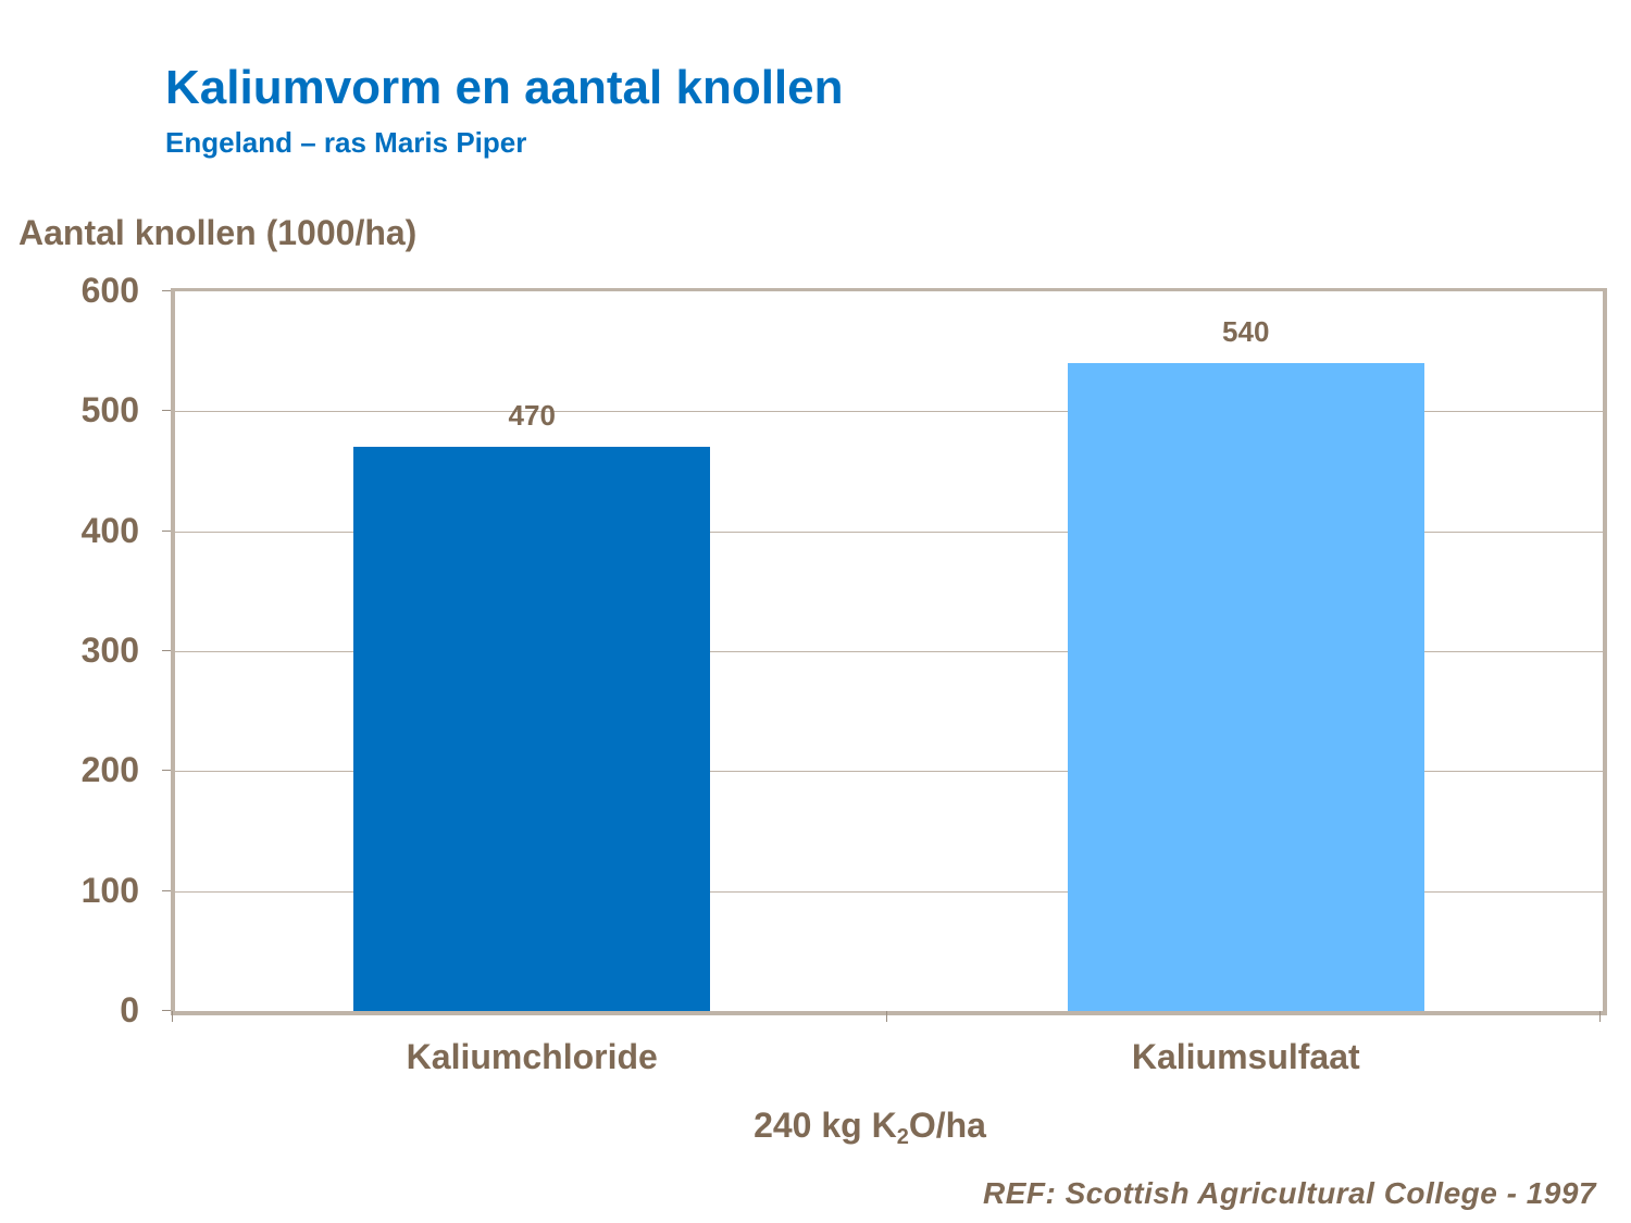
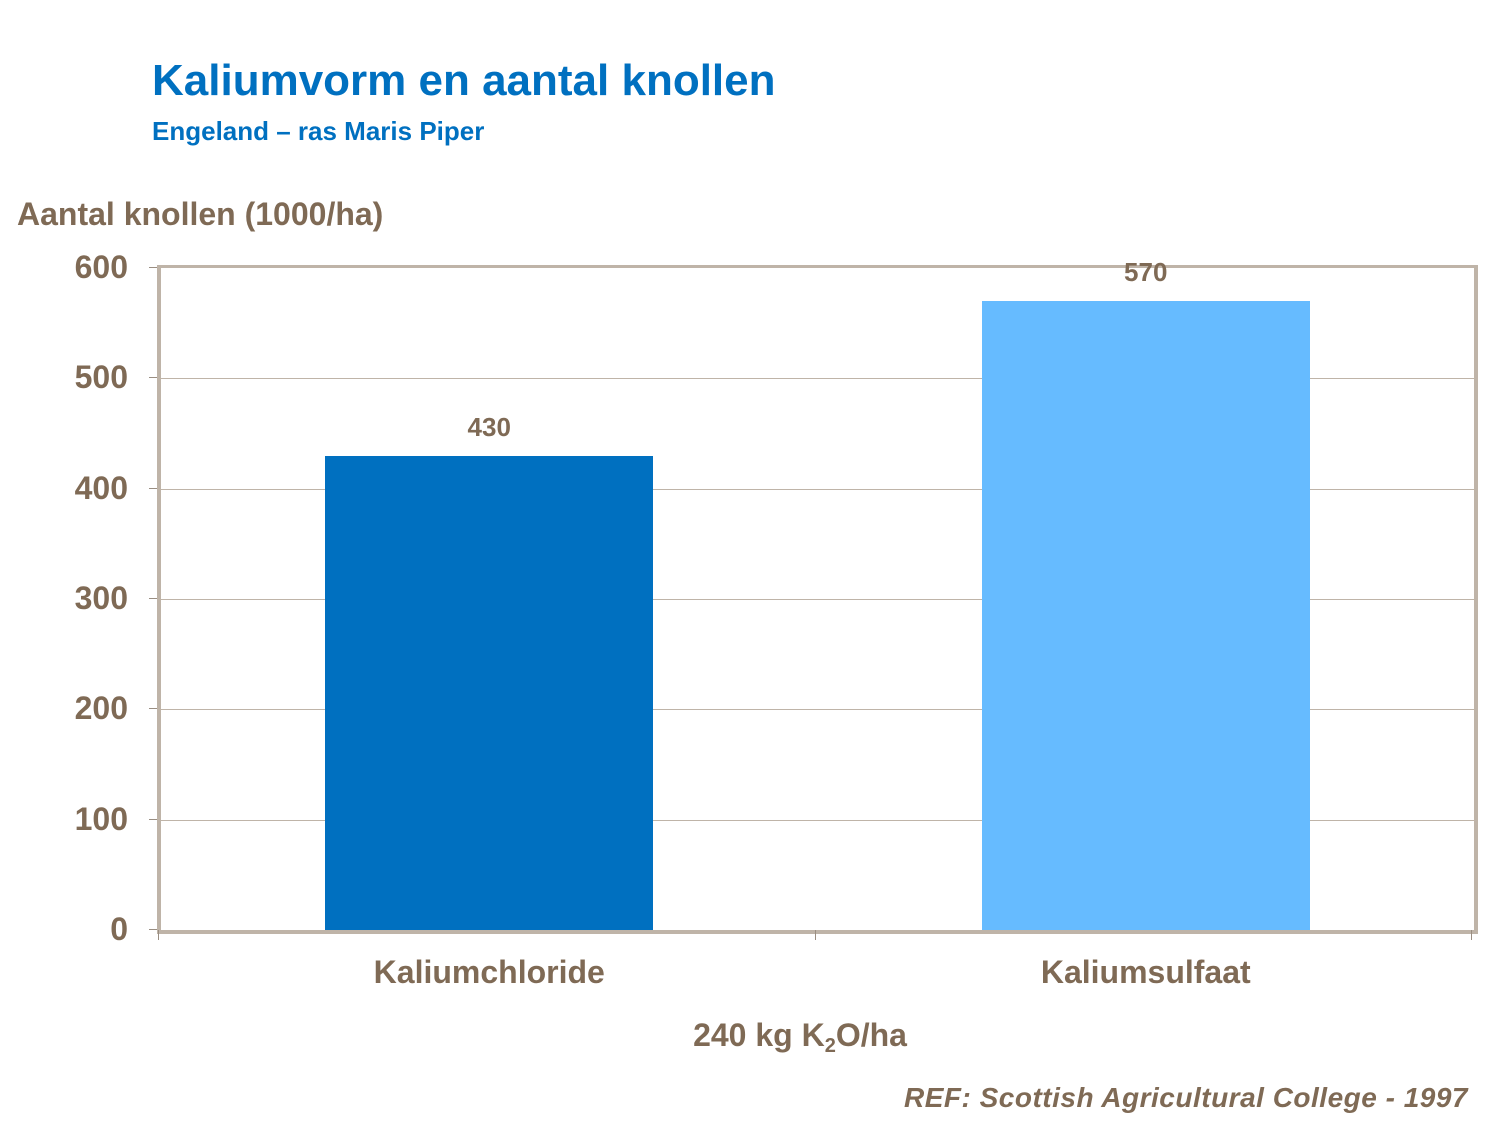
Kaliumchloride: 470 -> 430
Kaliumsulfaat: 540 -> 570
